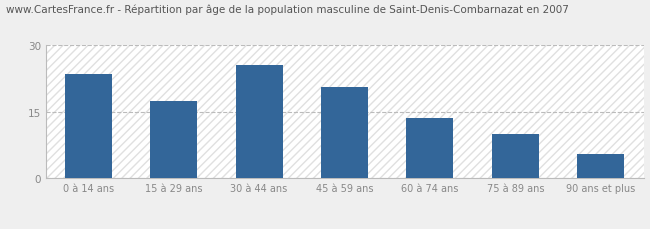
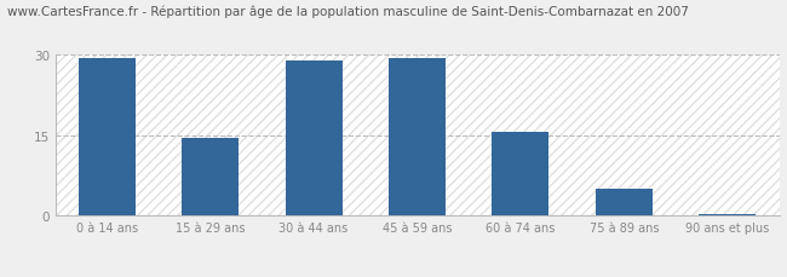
0 à 14 ans: 23.5 -> 29.3
15 à 29 ans: 17.5 -> 14.5
30 à 44 ans: 25.5 -> 28.8
45 à 59 ans: 20.5 -> 29.3
60 à 74 ans: 13.5 -> 15.5
75 à 89 ans: 10.0 -> 5.0
90 ans et plus: 5.5 -> 0.4
